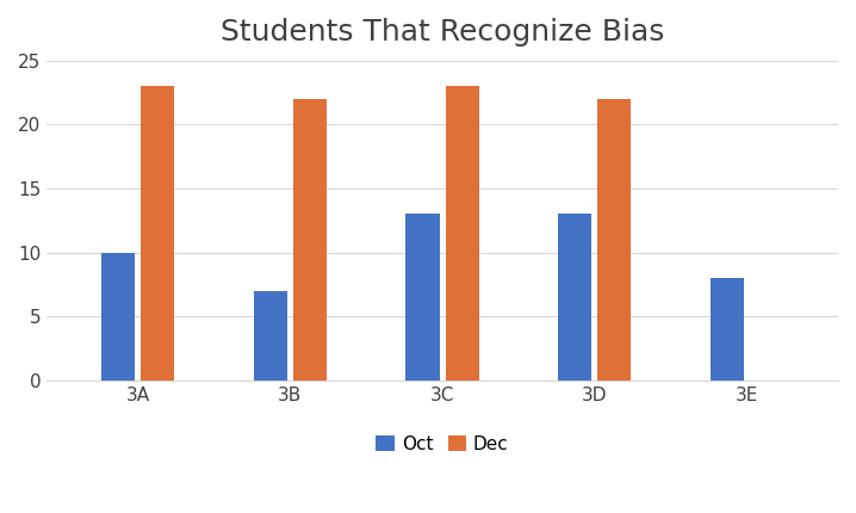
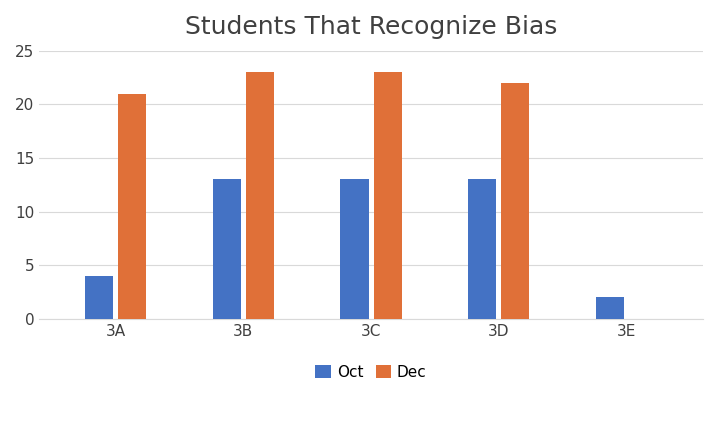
Oct/3A: 10 -> 4
Dec/3A: 23 -> 21
Oct/3B: 7 -> 13
Dec/3B: 22 -> 23
Oct/3E: 8 -> 2
